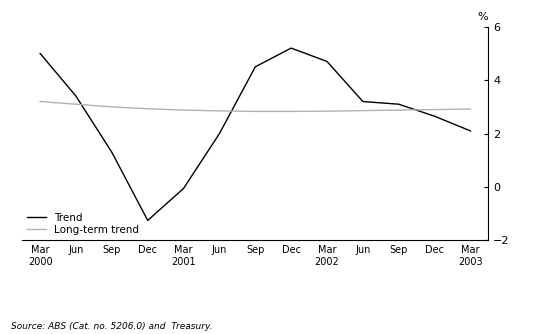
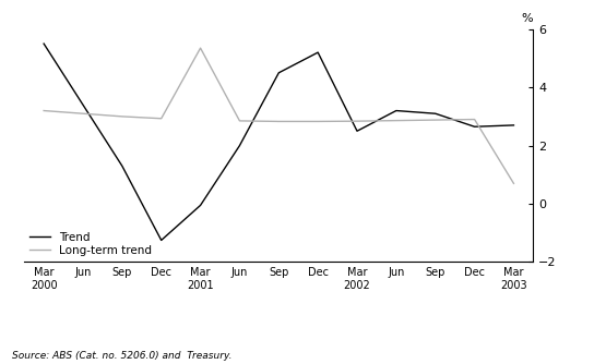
Trend/Mar 2000: 5.00 -> 5.50
Long-term trend/Mar 2001: 2.88 -> 5.35
Trend/Mar 2002: 4.70 -> 2.50
Trend/Mar 2003: 2.10 -> 2.70
Long-term trend/Mar 2003: 2.92 -> 0.70
